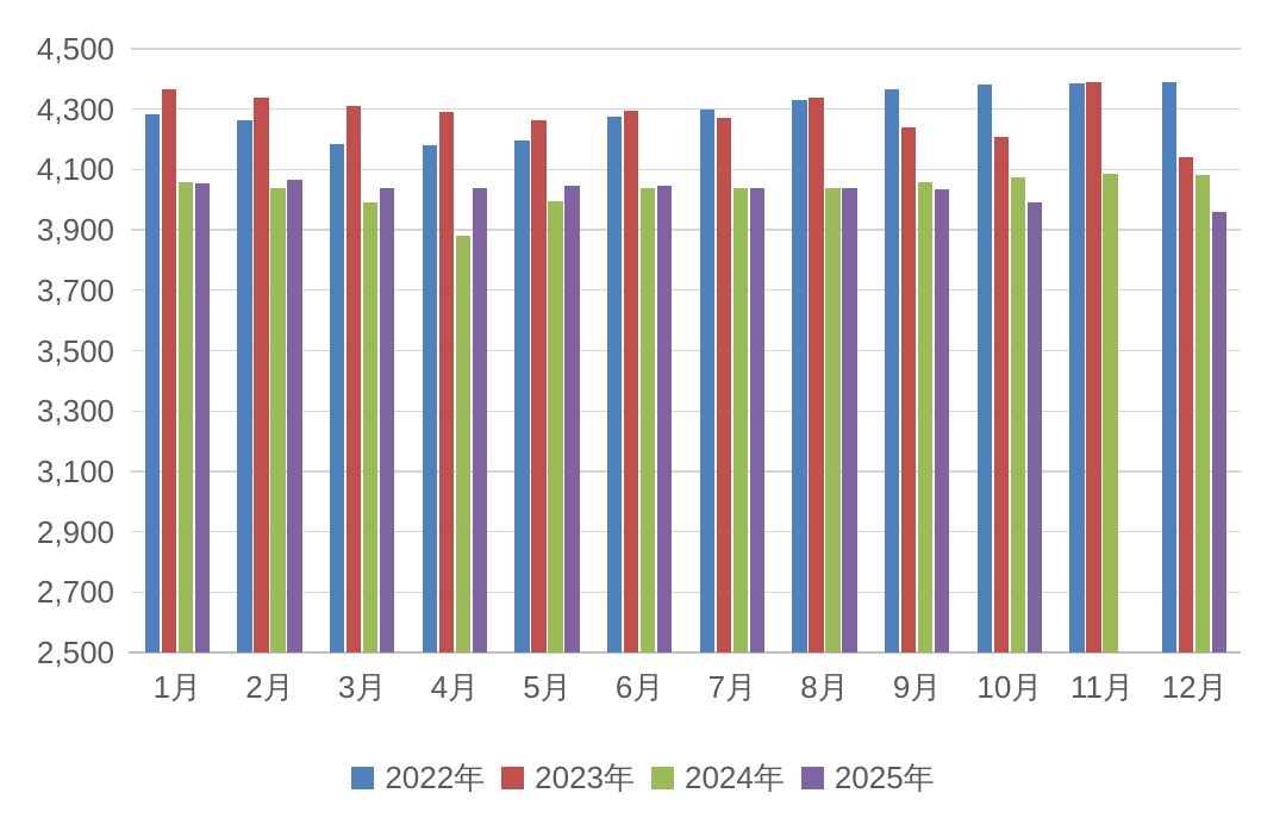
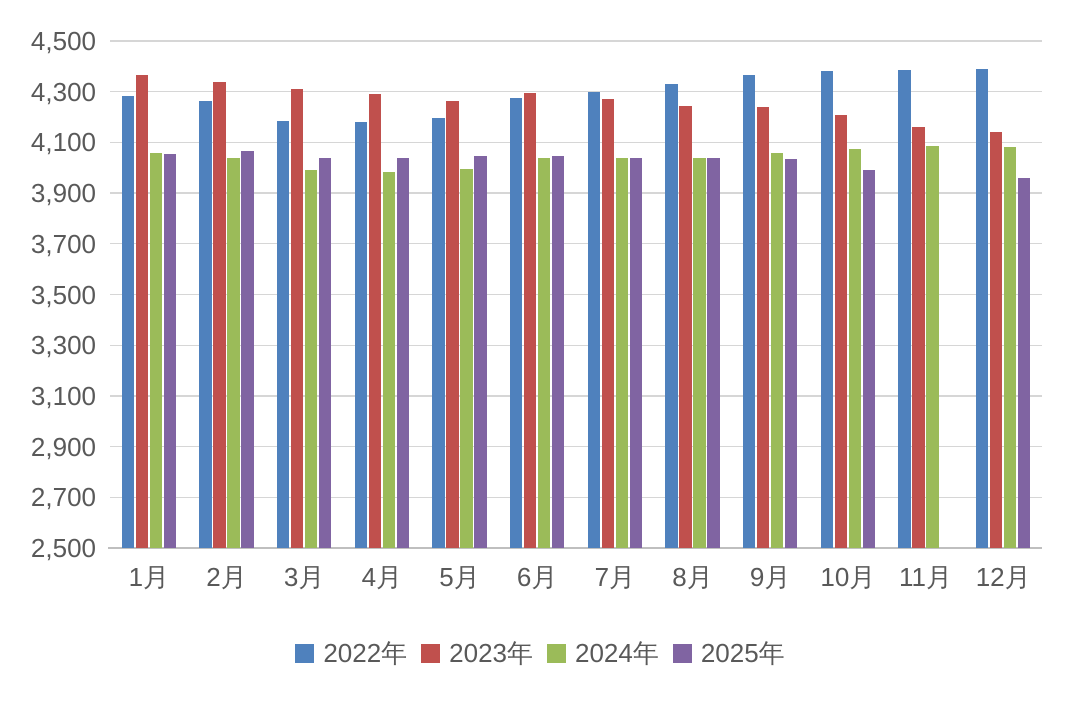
2024年/4月: 3880 -> 3980
2023年/8月: 4340 -> 4240
2023年/11月: 4390 -> 4160
